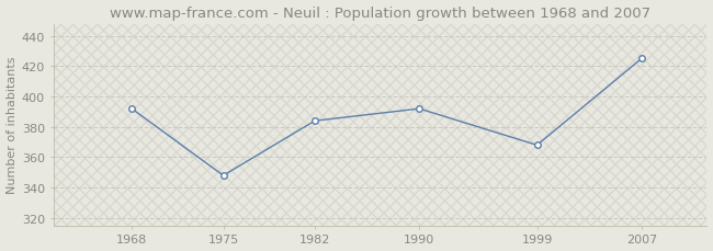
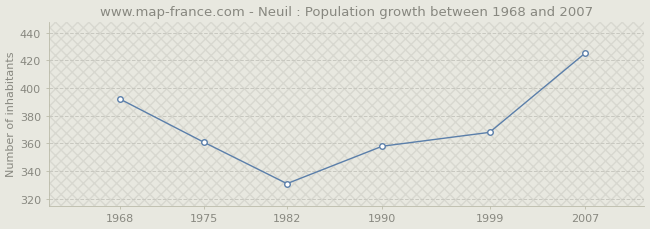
1975: 348 -> 361
1982: 384 -> 331
1990: 392 -> 358
